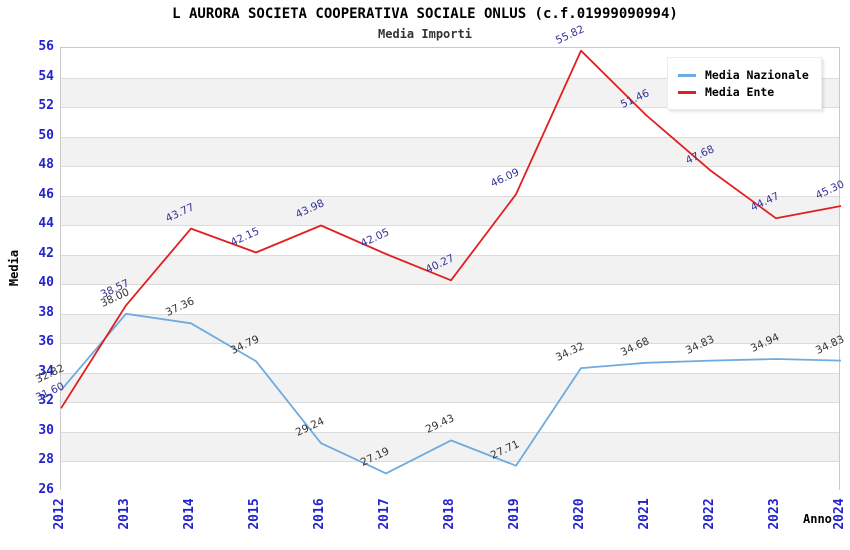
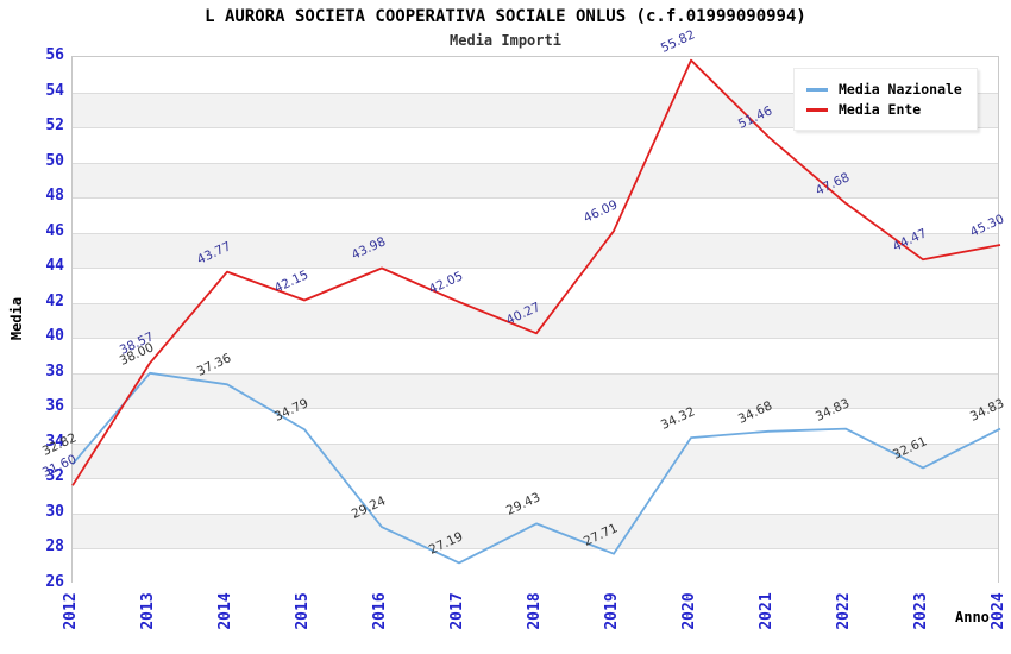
Media Nazionale/2023: 34.94 -> 32.61
